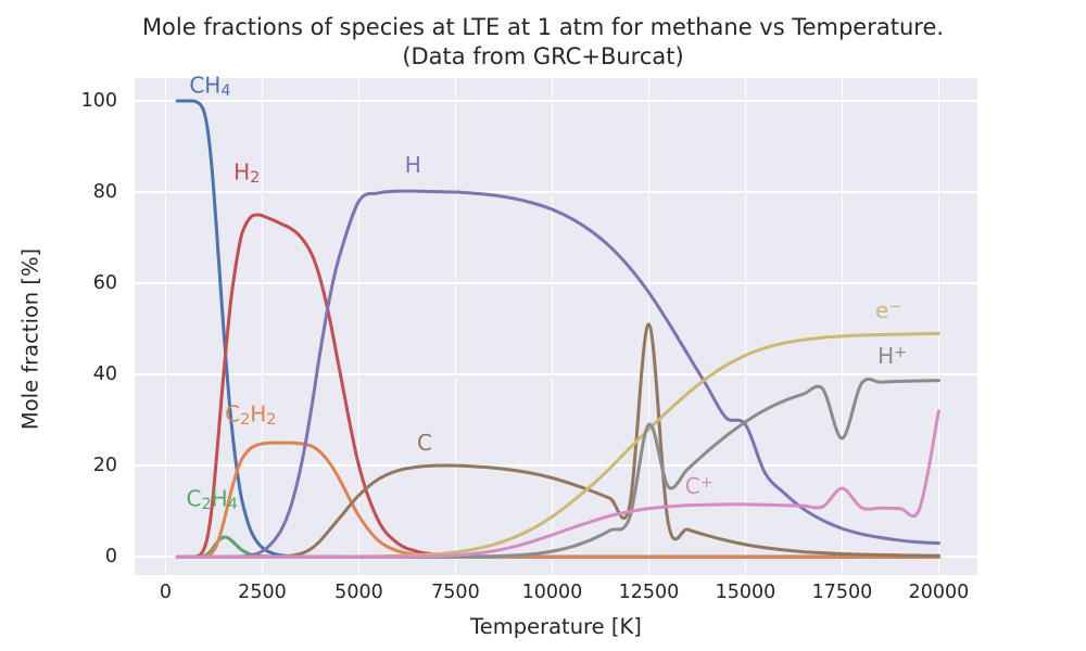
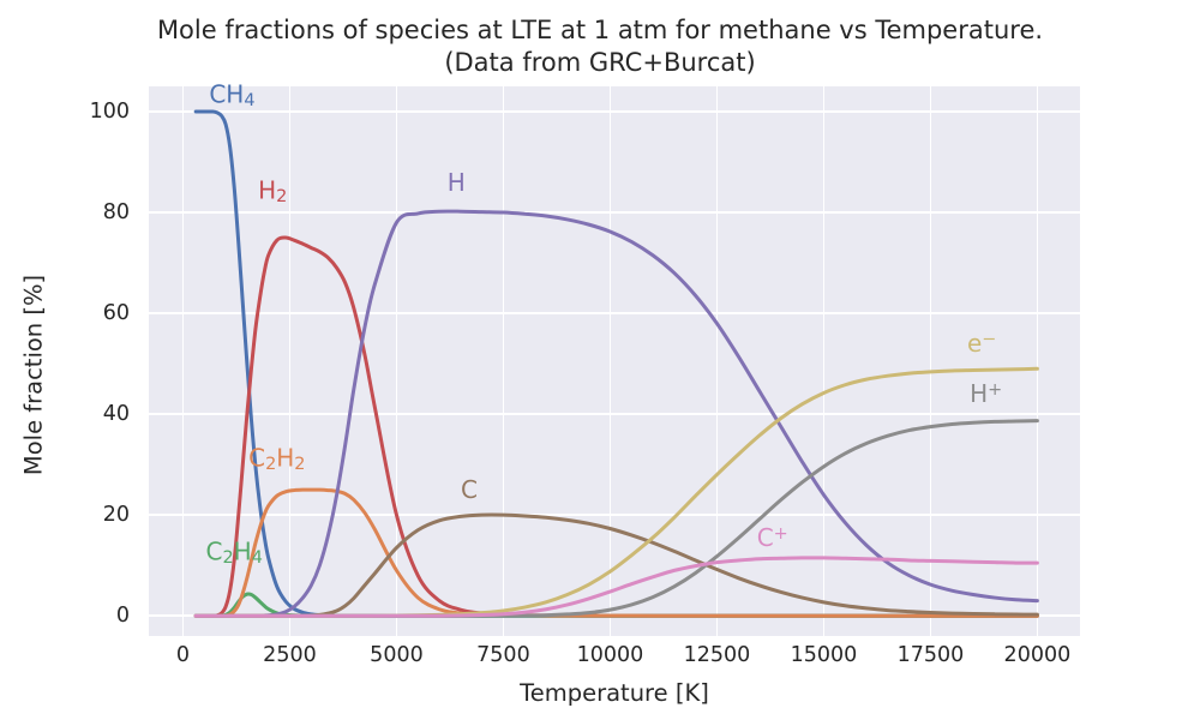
C/12500: 51 -> 9
H+/12500: 29 -> 12
H/15000: 29 -> 24
H+/17500: 26 -> 38
C+/17500: 15 -> 11
C+/20000: 32 -> 10
